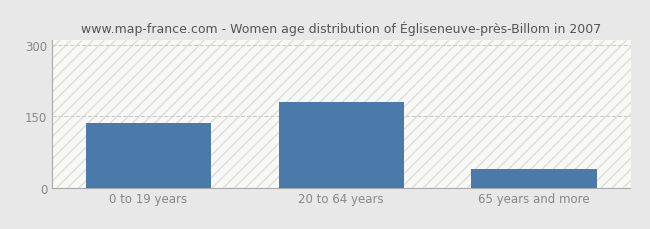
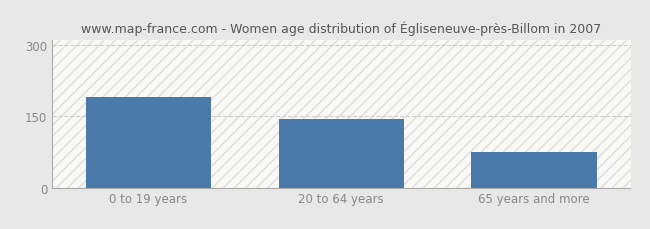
0 to 19 years: 137 -> 190
20 to 64 years: 181 -> 145
65 years and more: 40 -> 75
